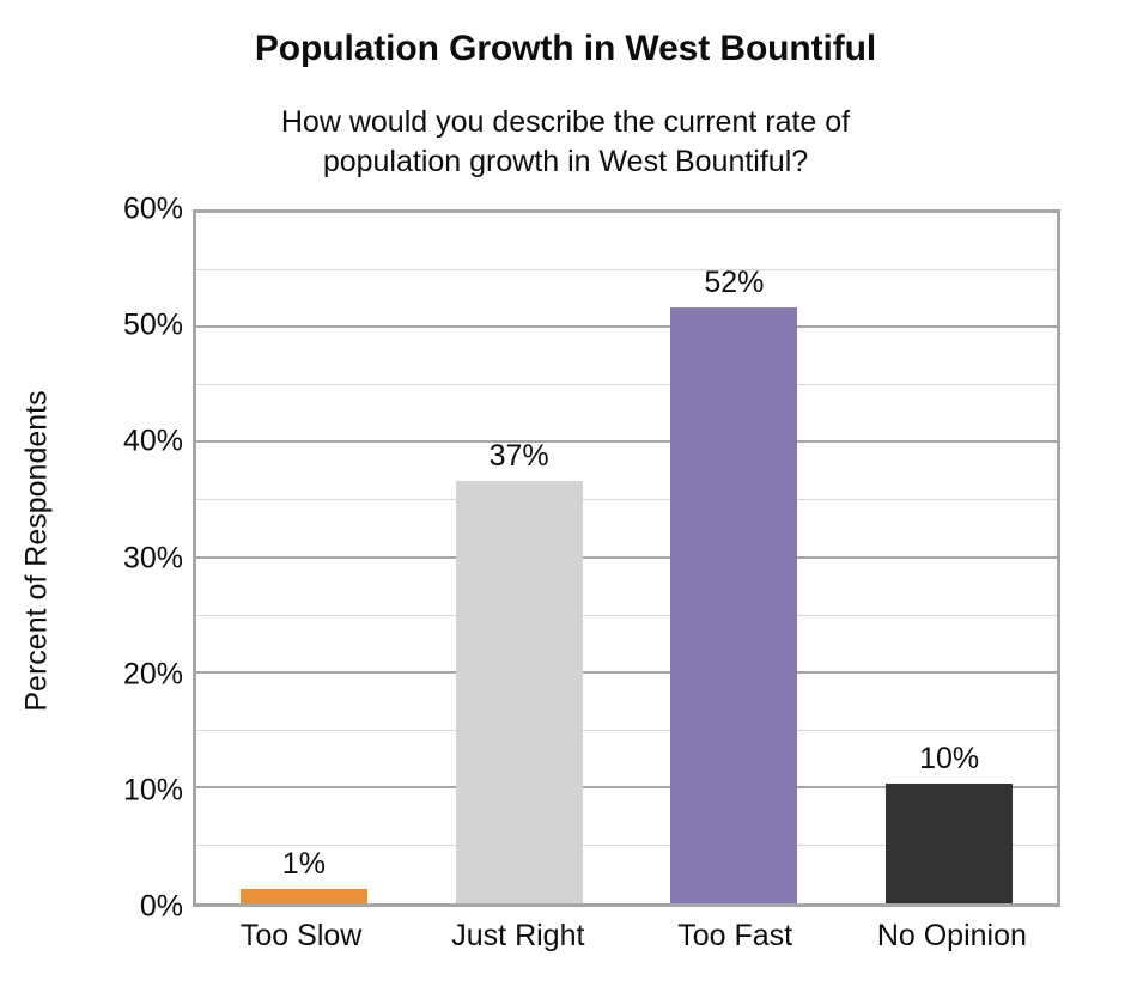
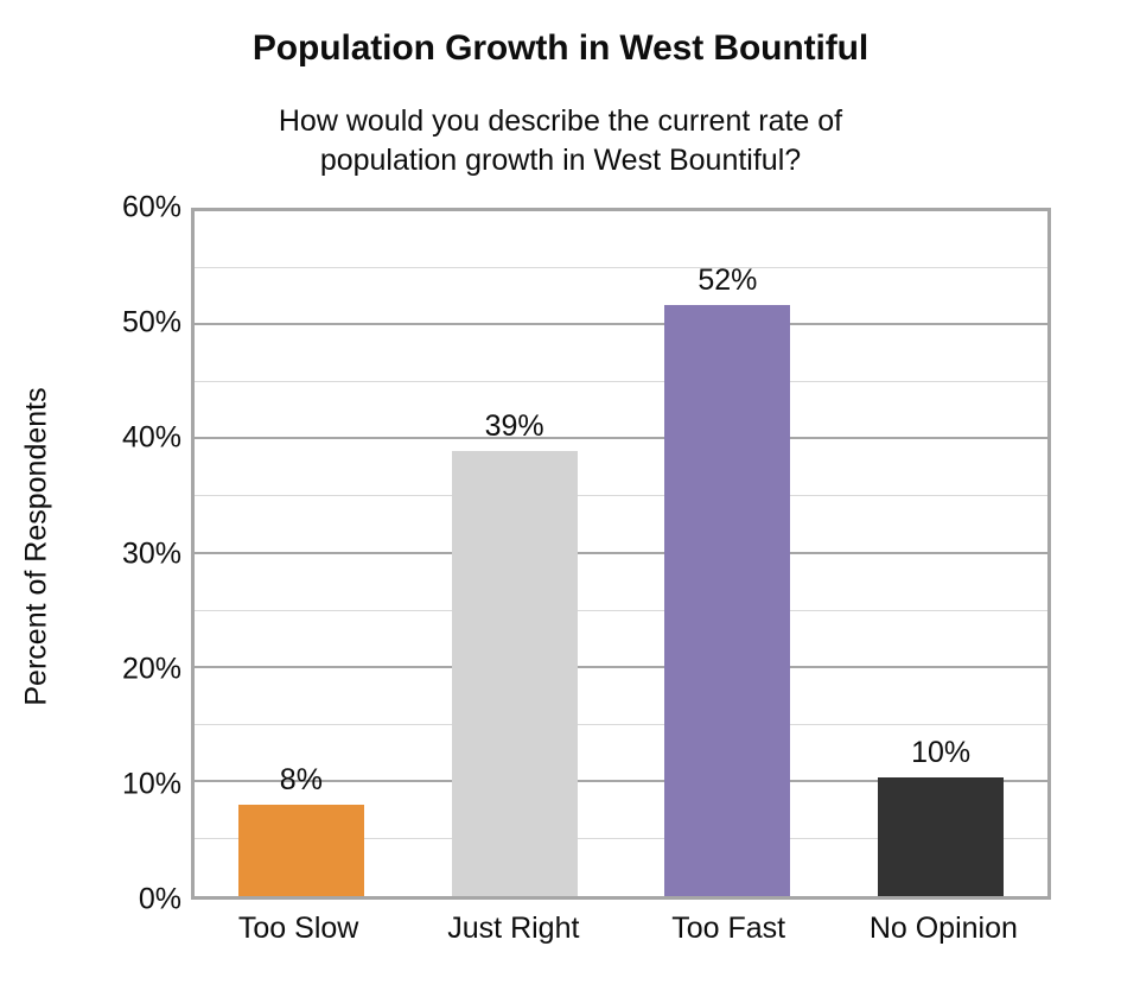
Too Slow: 1% -> 8%
Just Right: 37% -> 39%
